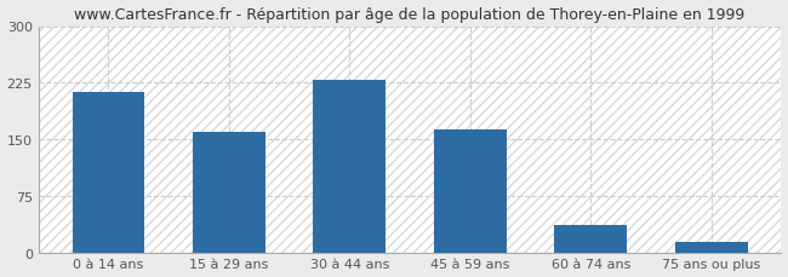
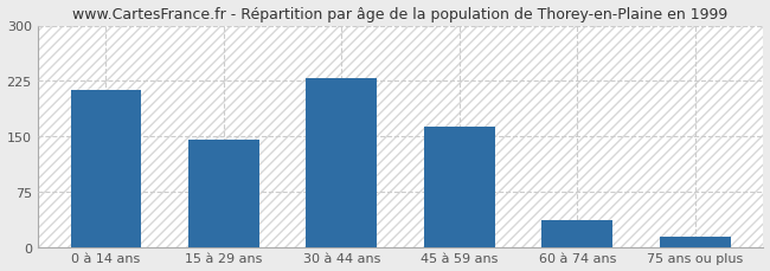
15 à 29 ans: 160 -> 146
